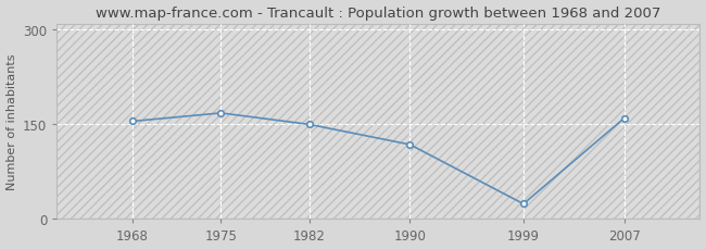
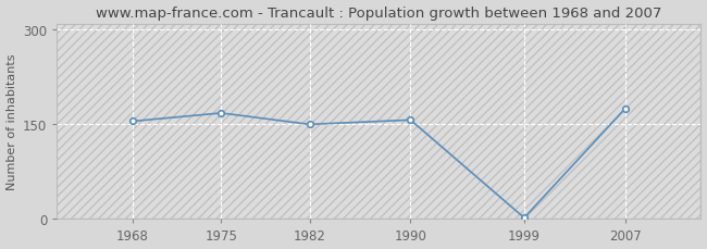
1990: 118 -> 157
1999: 24 -> 2
2007: 160 -> 175
